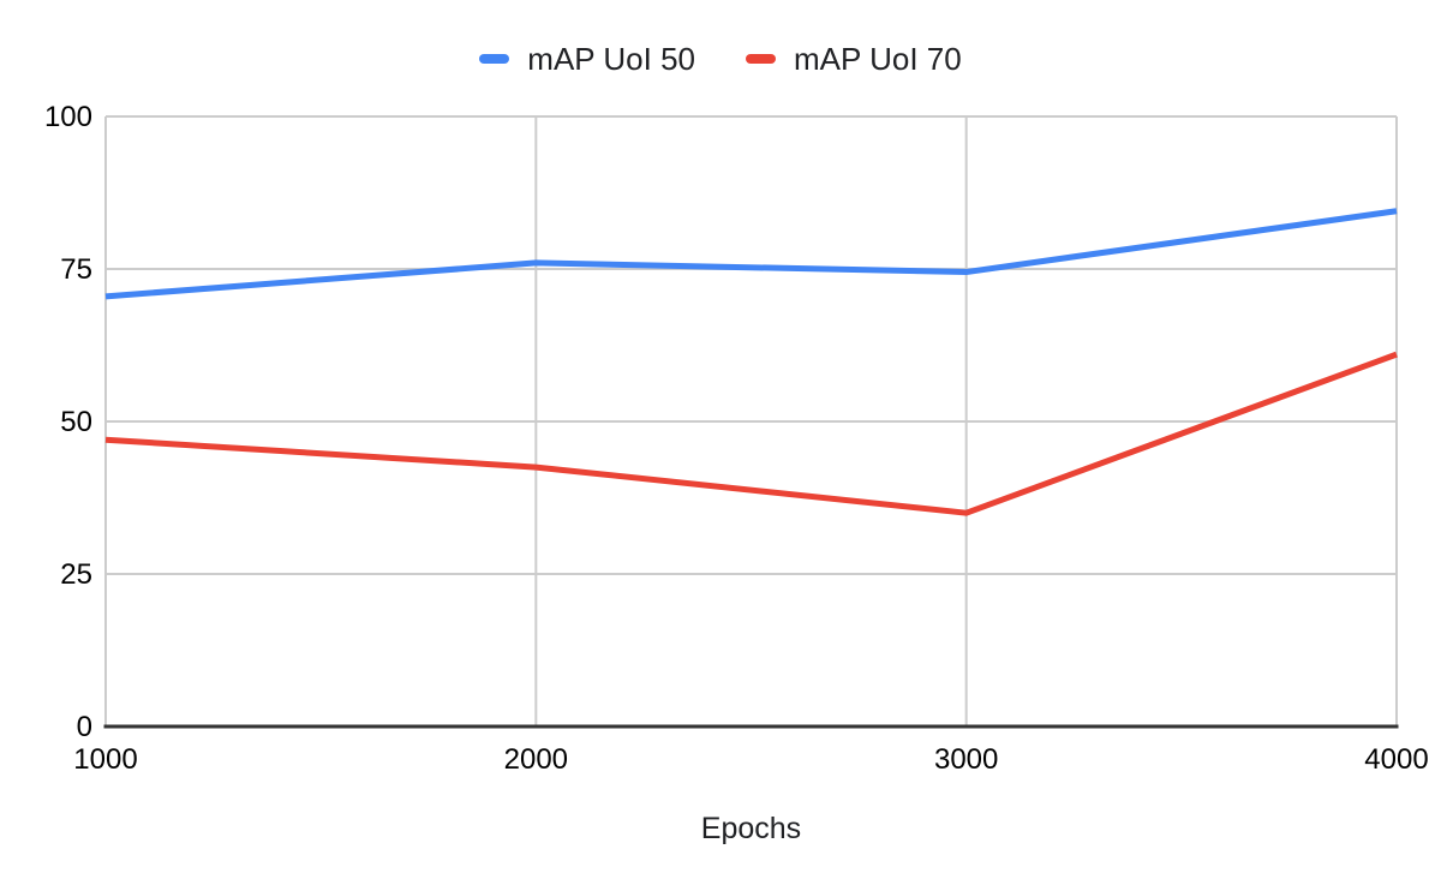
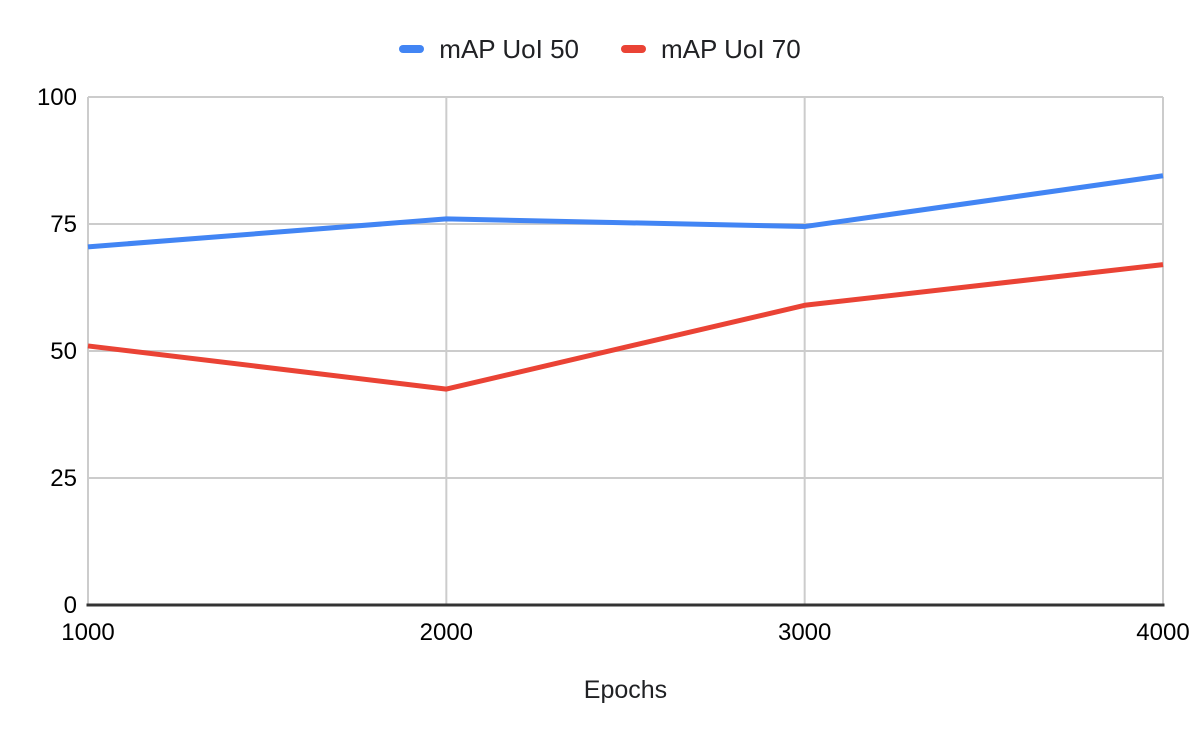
mAP UoI 70/1000: 47 -> 51
mAP UoI 70/3000: 35 -> 59
mAP UoI 70/4000: 61 -> 67
